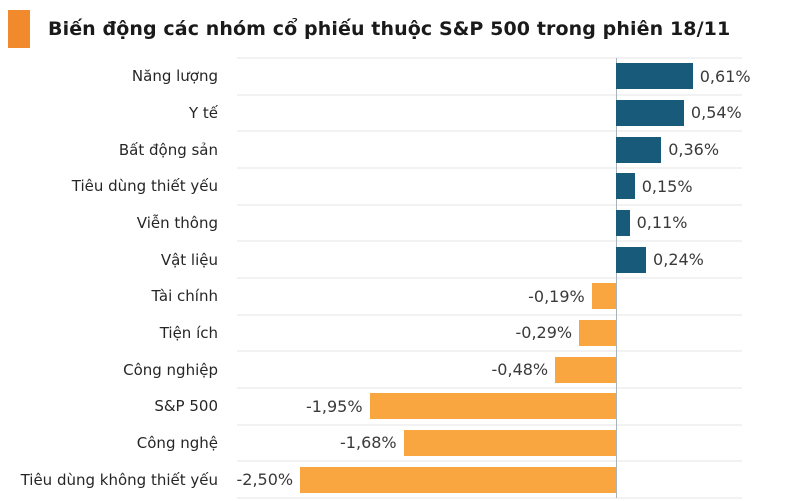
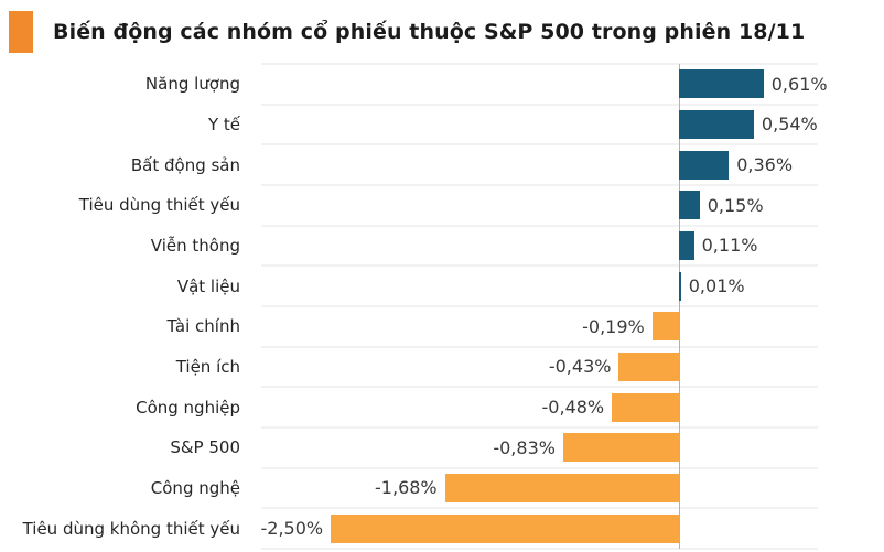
Vật liệu: 0,24% -> 0,01%
Tiện ích: -0,29% -> -0,43%
S&P 500: -1,95% -> -0,83%
